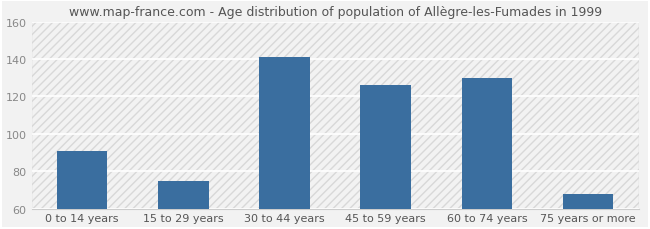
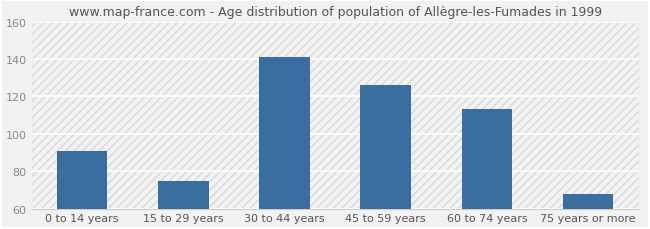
60 to 74 years: 130 -> 113
